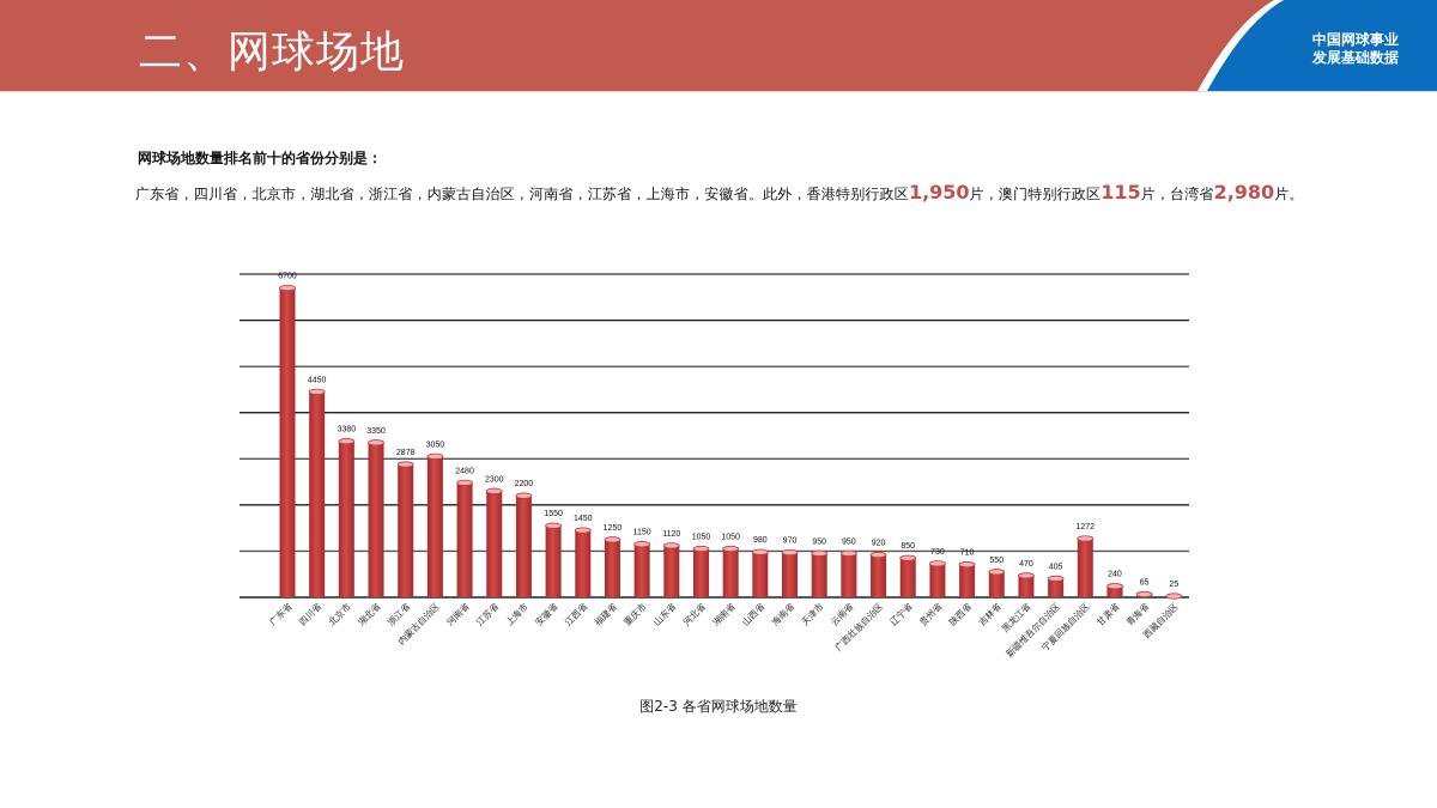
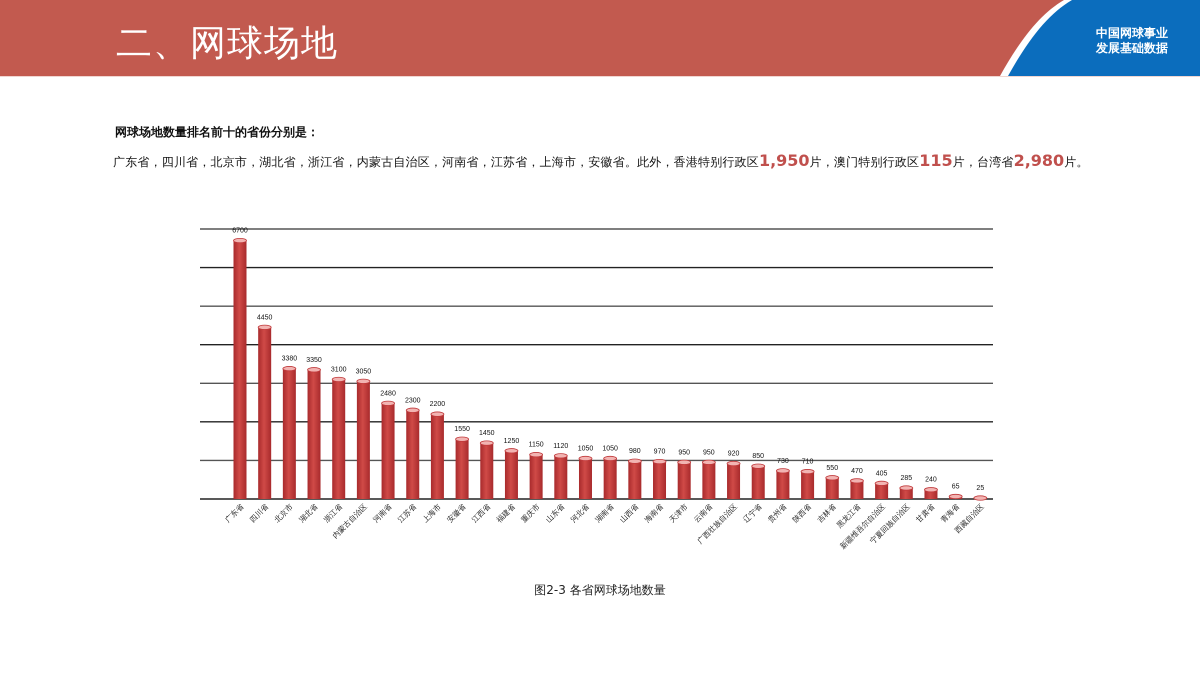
浙江省: 2878 -> 3100
宁夏回族自治区: 1272 -> 285
